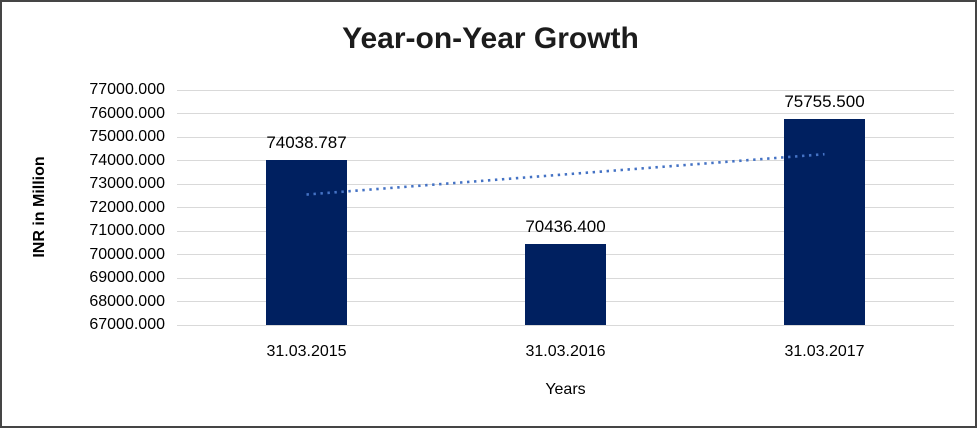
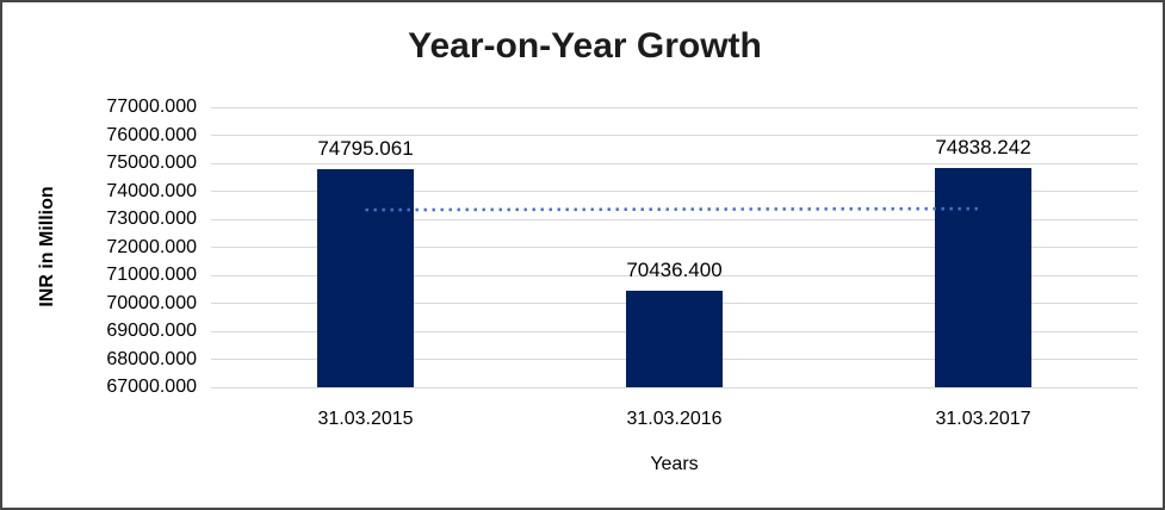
31.03.2015: 74038.787 -> 74795.061
31.03.2017: 75755.500 -> 74838.242
